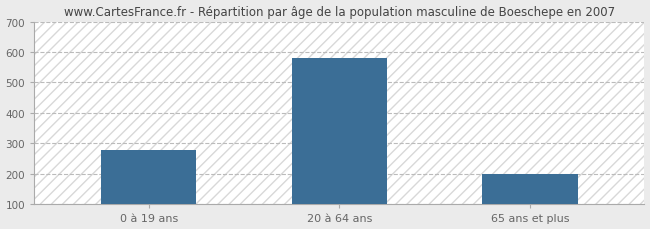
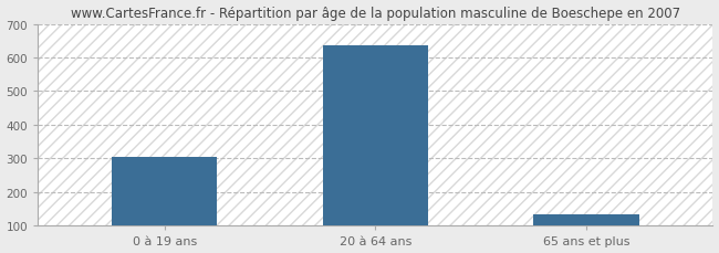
0 à 19 ans: 280 -> 305
20 à 64 ans: 580 -> 635
65 ans et plus: 200 -> 135
